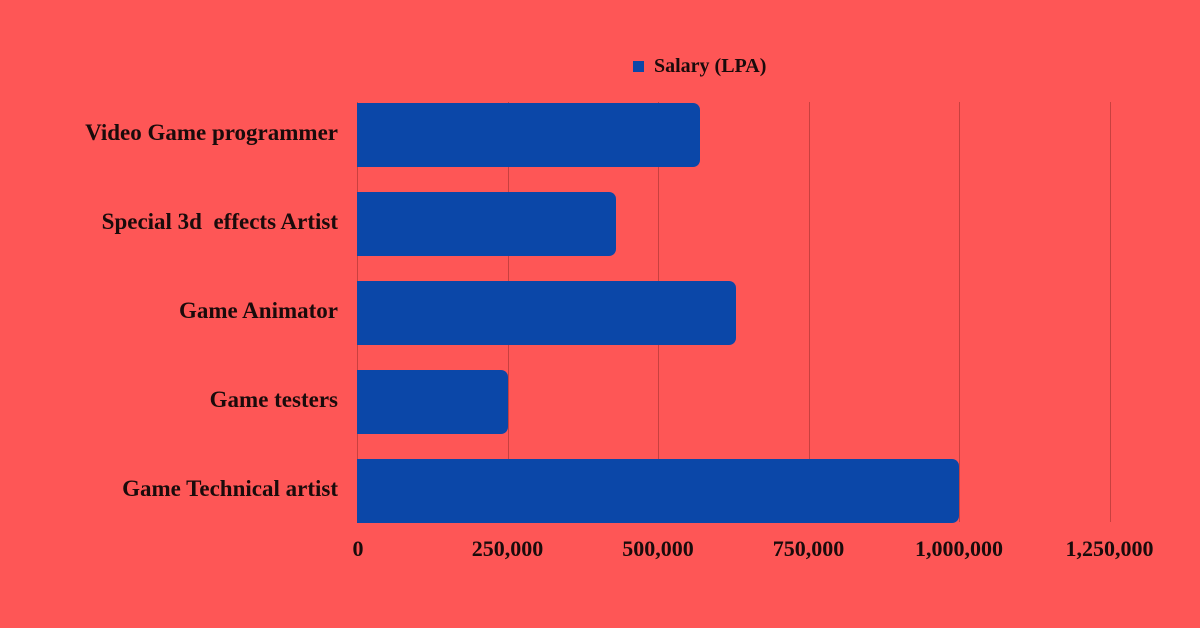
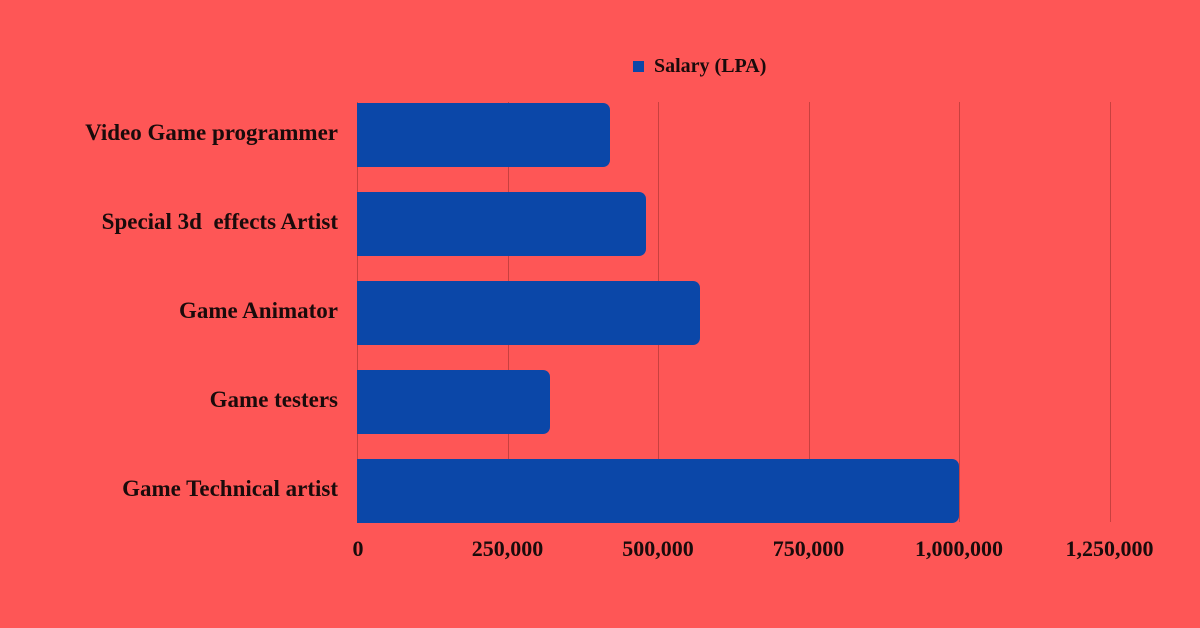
Video Game programmer: 570000 -> 420000
Special 3d effects Artist: 430000 -> 480000
Game Animator: 630000 -> 570000
Game testers: 250000 -> 320000
